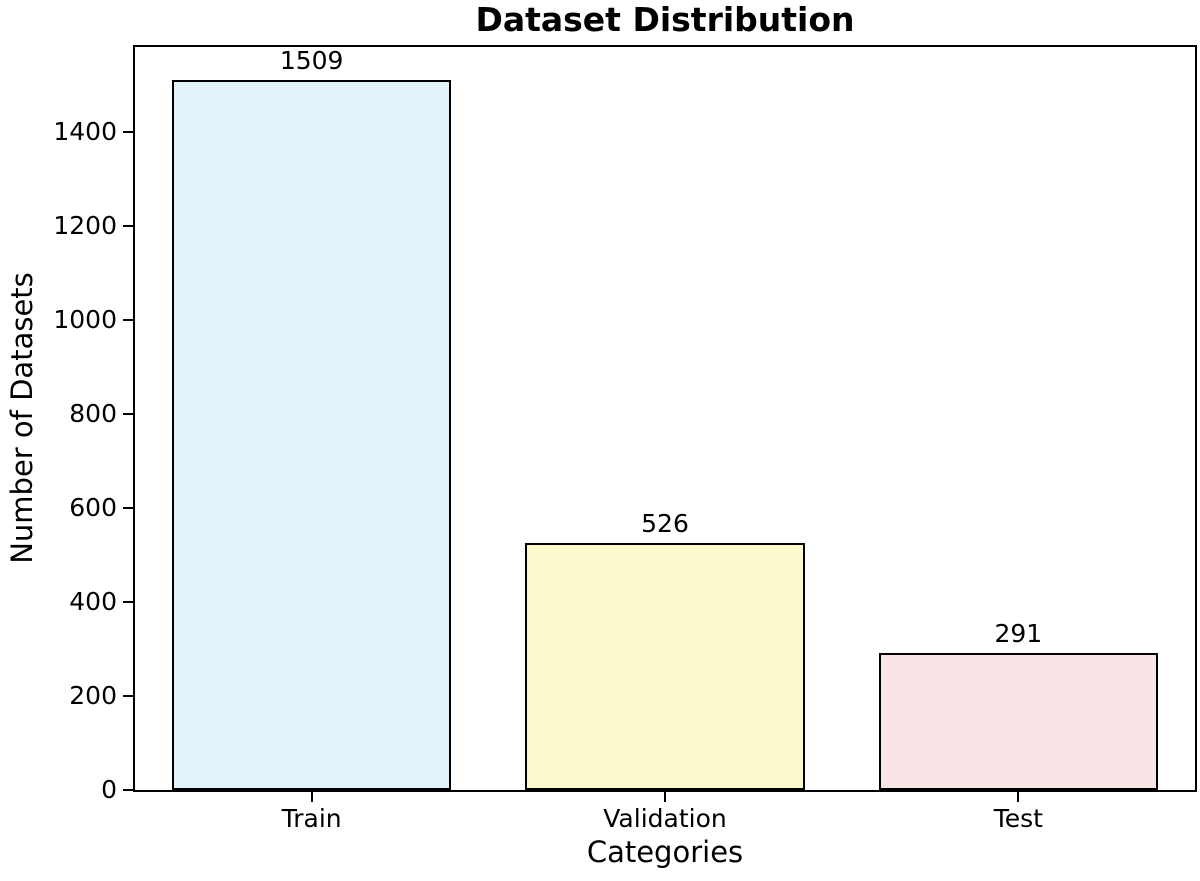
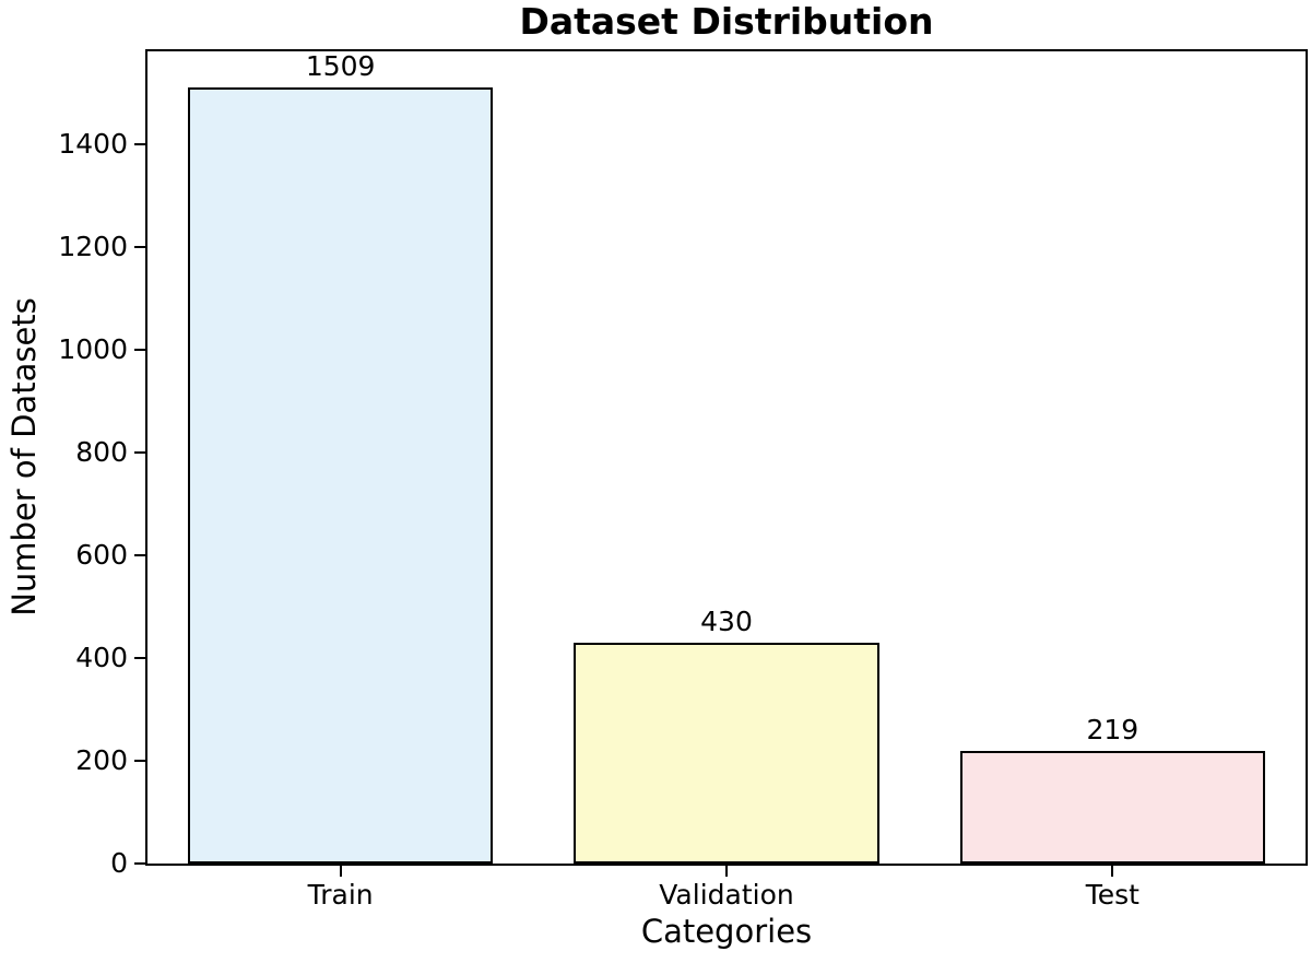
Validation: 526 -> 430
Test: 291 -> 219
